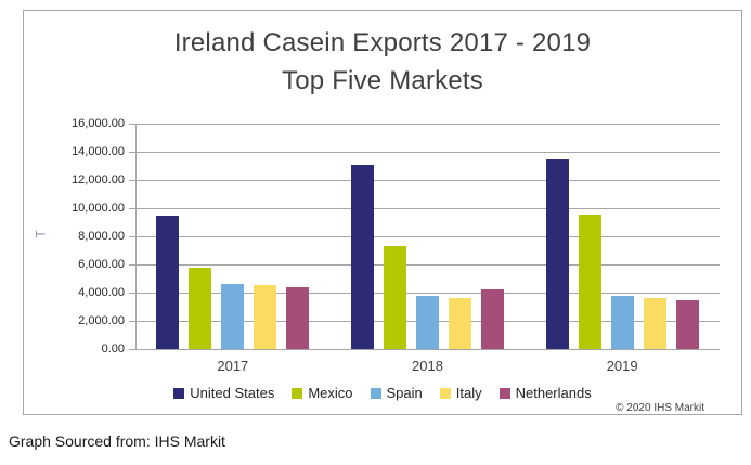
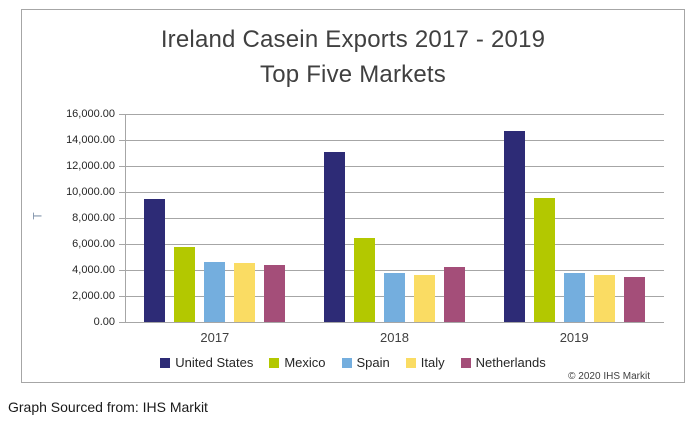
Mexico/2018: 7300 -> 6500
United States/2019: 13500 -> 14700
